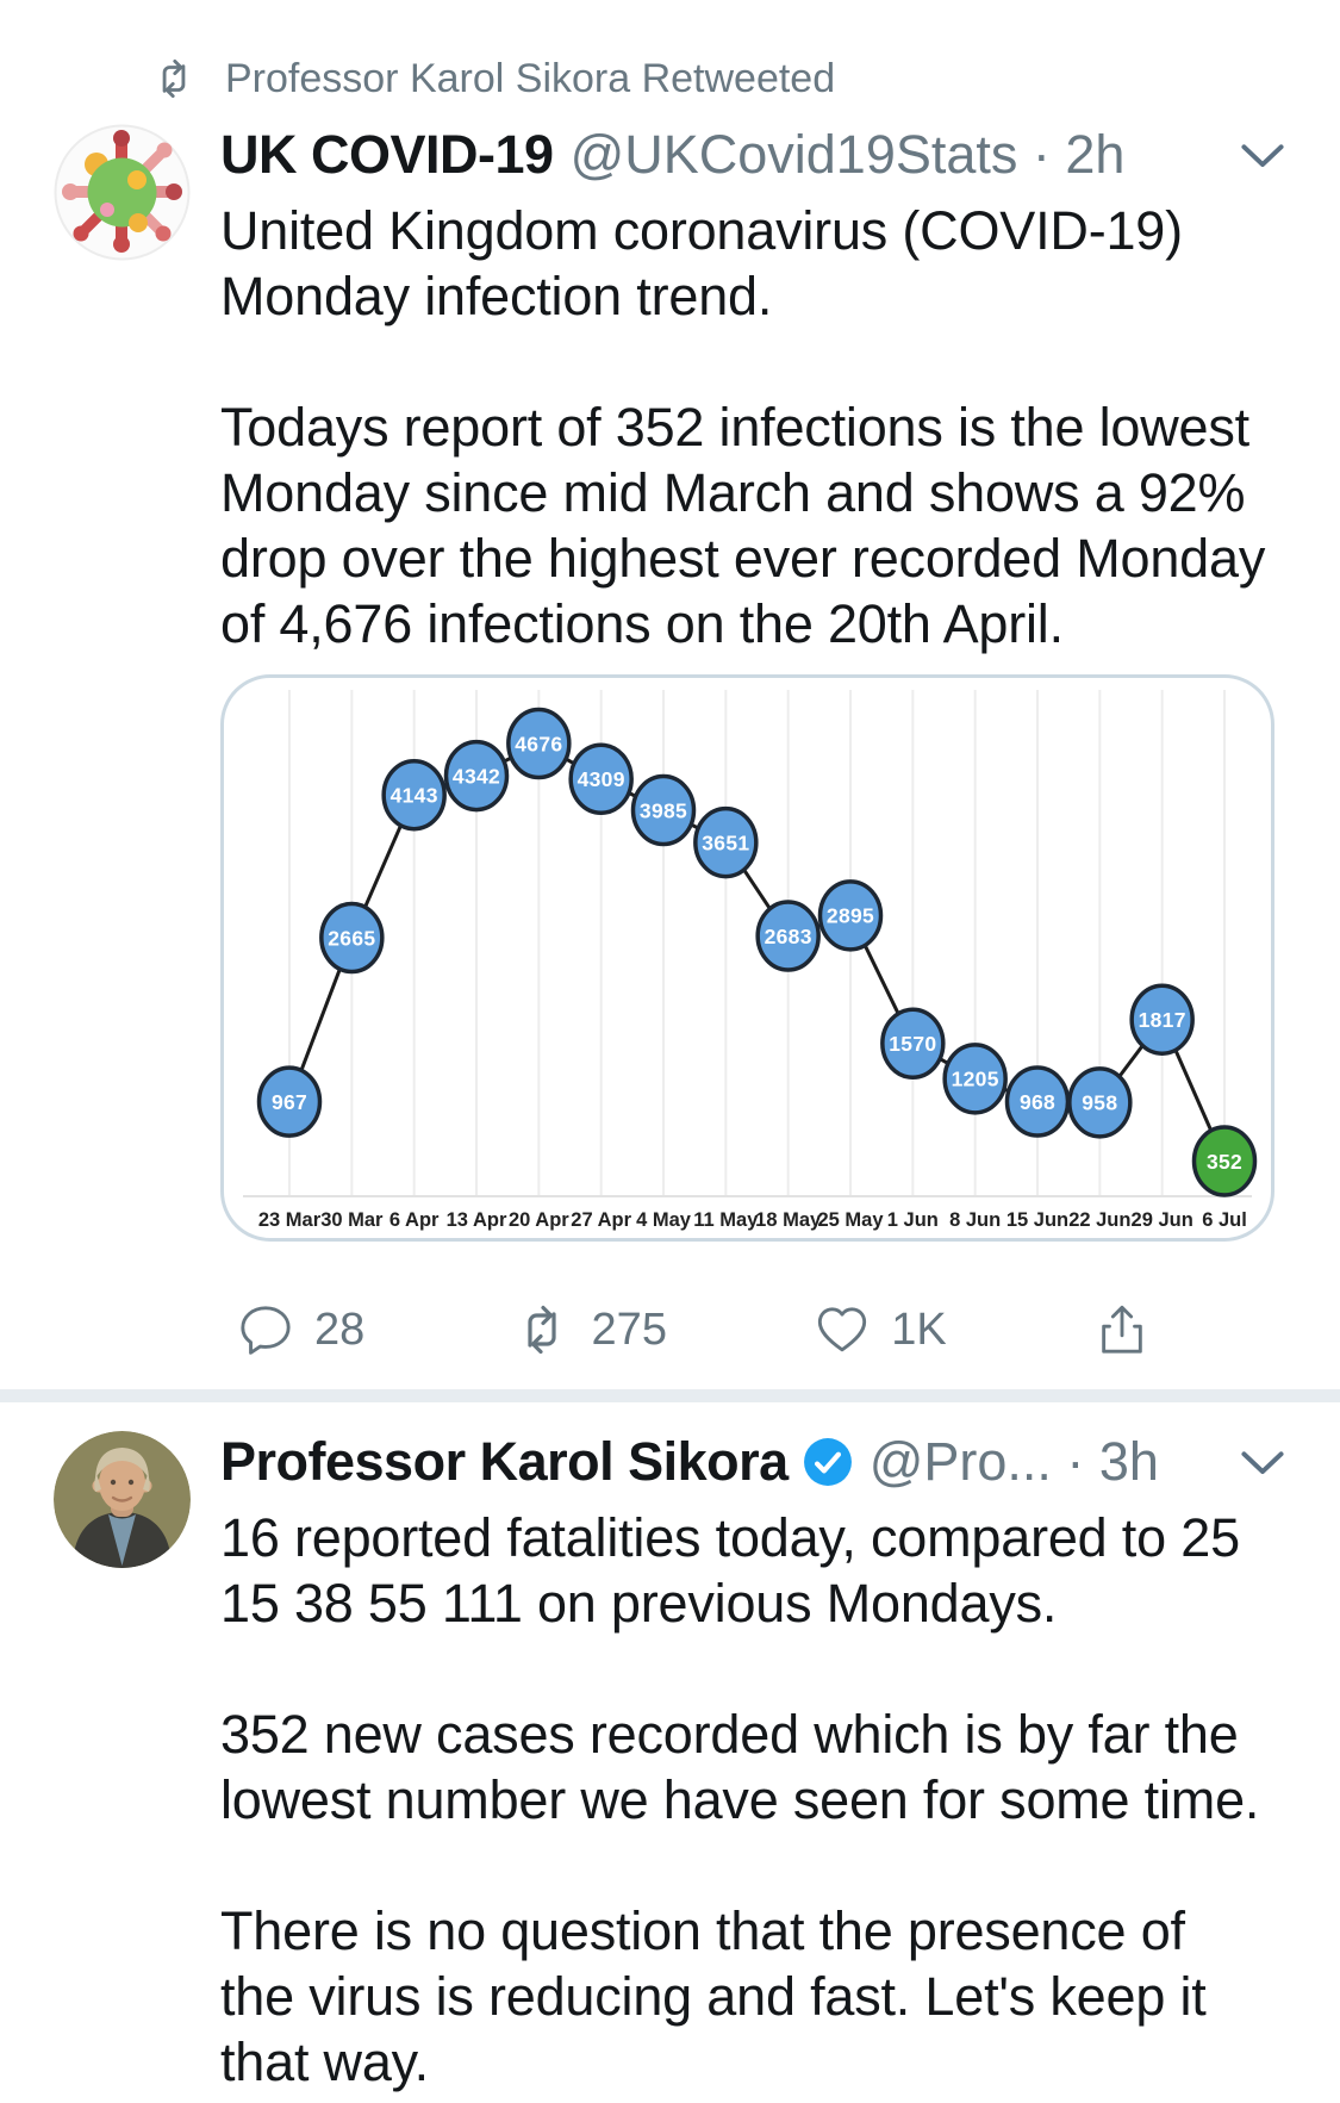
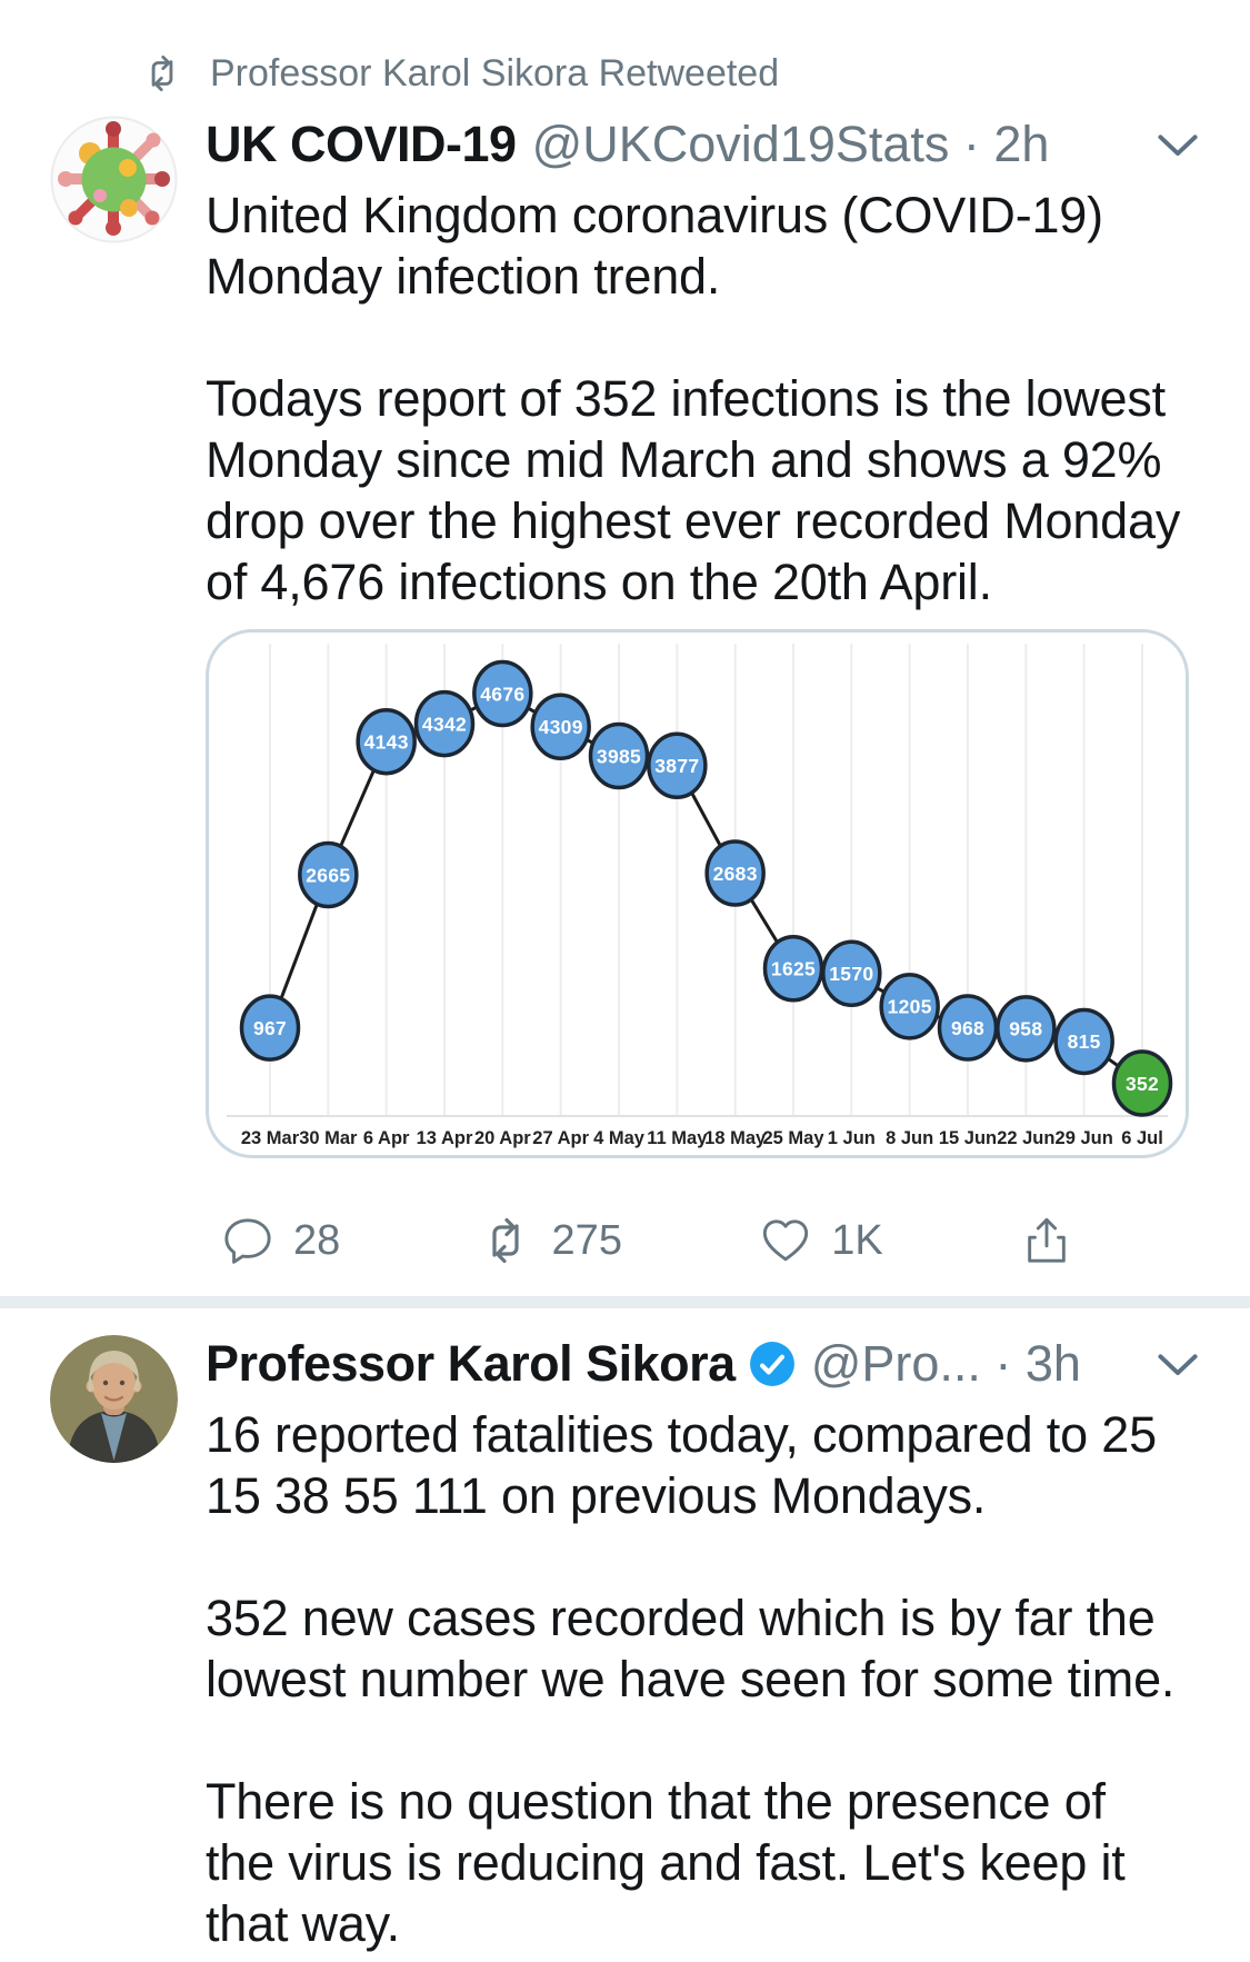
11 May: 3651 -> 3877
25 May: 2895 -> 1625
29 Jun: 1817 -> 815
